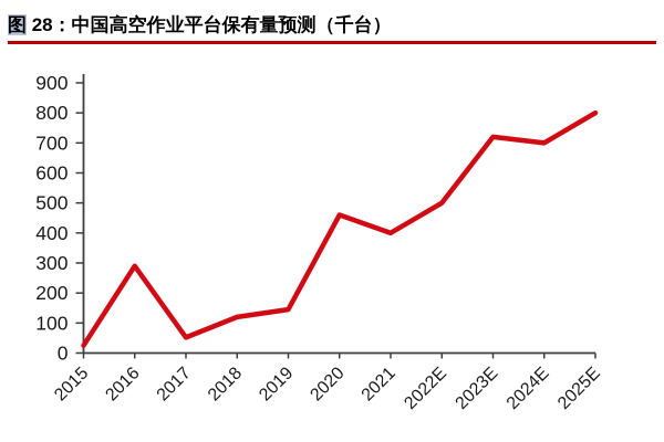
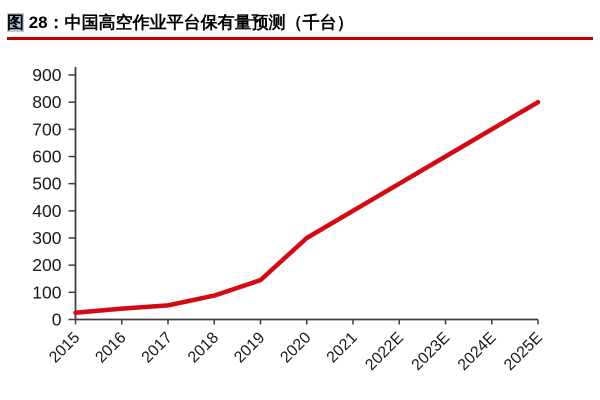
2016: 290 -> 40
2018: 120 -> 90
2020: 460 -> 300
2023E: 720 -> 600
